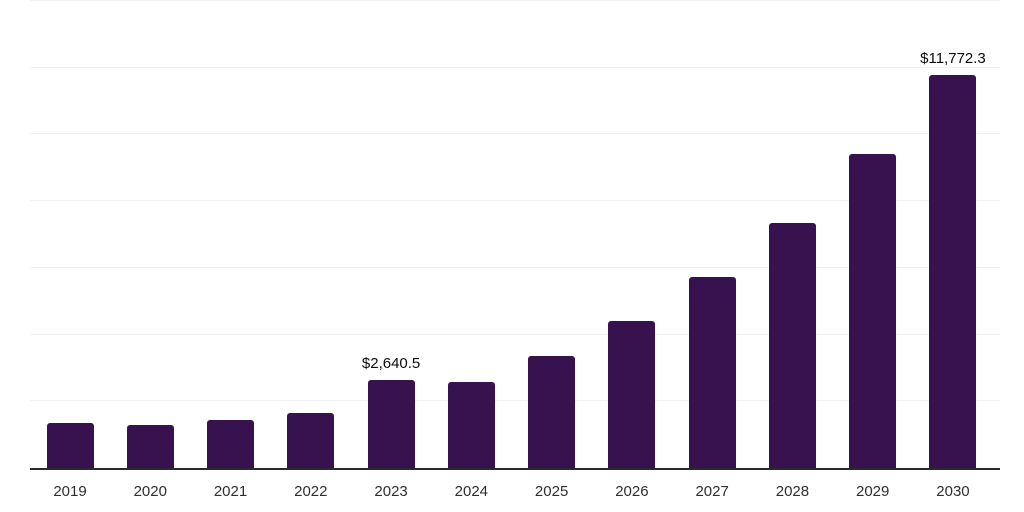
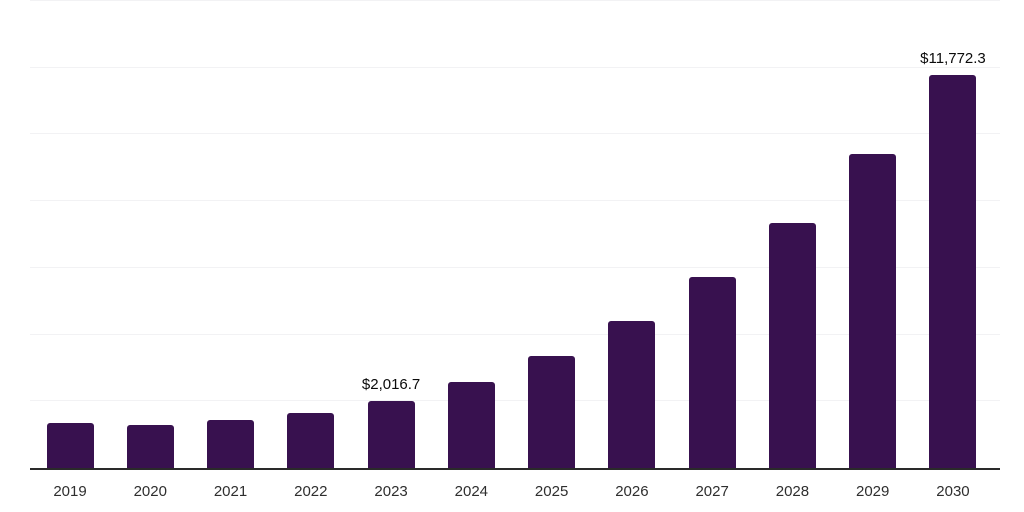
2023: $2,640.5 -> $2,016.7
